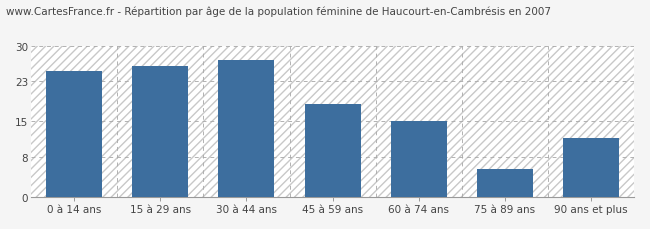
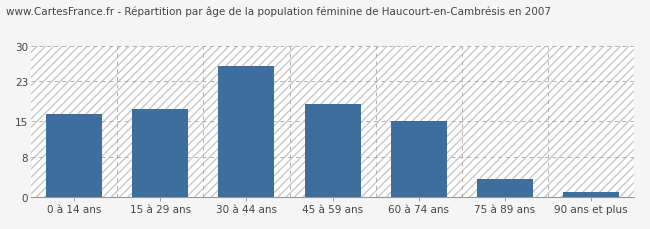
0 à 14 ans: 25.0 -> 16.5
15 à 29 ans: 26.0 -> 17.5
30 à 44 ans: 27.2 -> 26.0
75 à 89 ans: 5.6 -> 3.5
90 ans et plus: 11.6 -> 1.0
